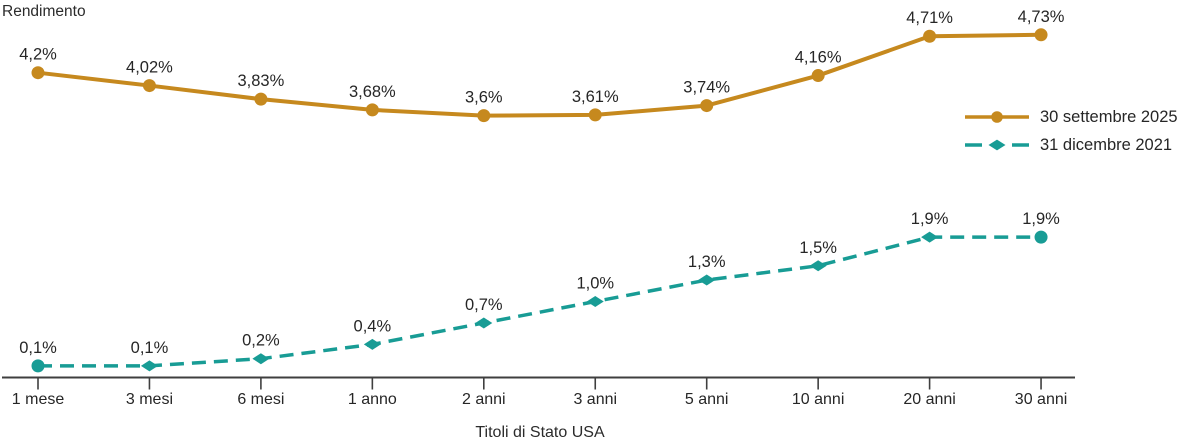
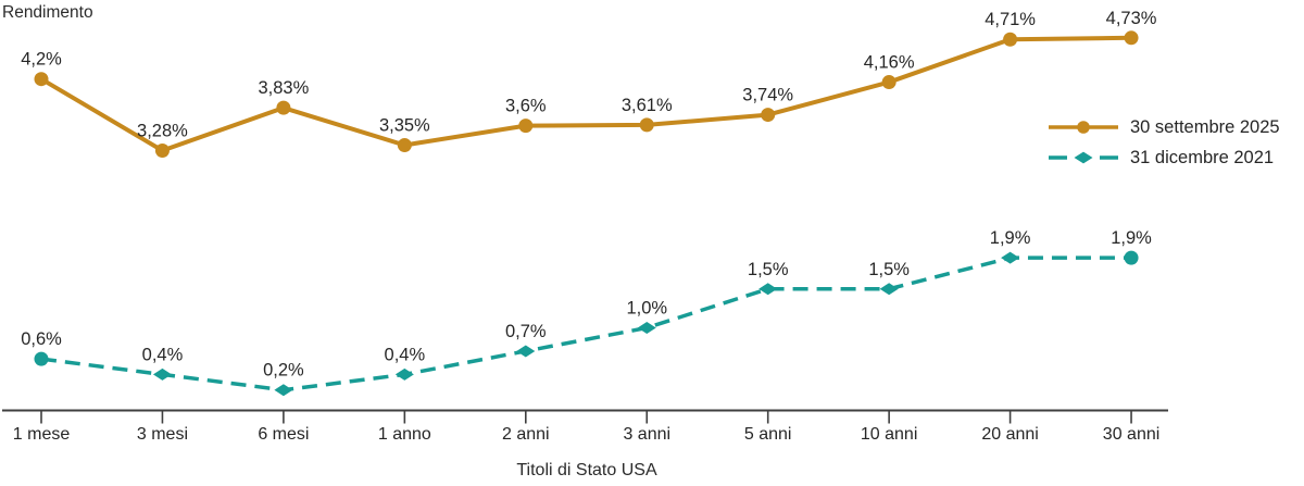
31 dicembre 2021/1 mese: 0,1% -> 0,6%
30 settembre 2025/3 mesi: 4,02% -> 3,28%
31 dicembre 2021/3 mesi: 0,1% -> 0,4%
30 settembre 2025/1 anno: 3,68% -> 3,35%
31 dicembre 2021/5 anni: 1,3% -> 1,5%
